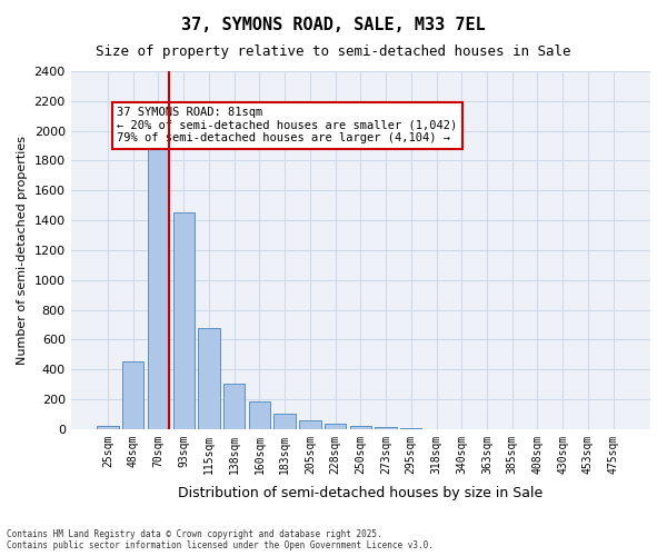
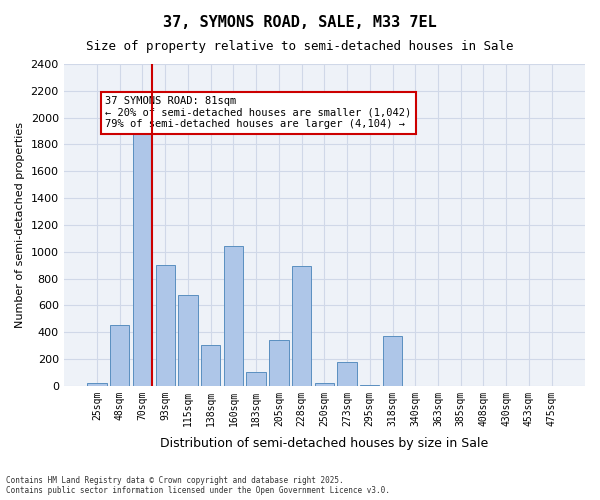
93sqm: 1450 -> 900
160sqm: 180 -> 1040
205sqm: 60 -> 340
228sqm: 40 -> 890
273sqm: 10 -> 180
318sqm: 0 -> 370
